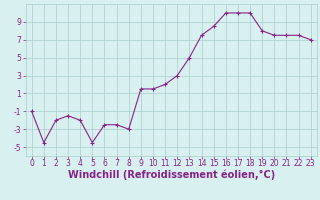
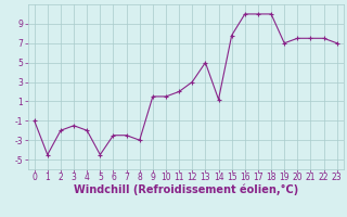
14: 7.5 -> 1.2
15: 8.5 -> 7.8
19: 8.0 -> 7.0
